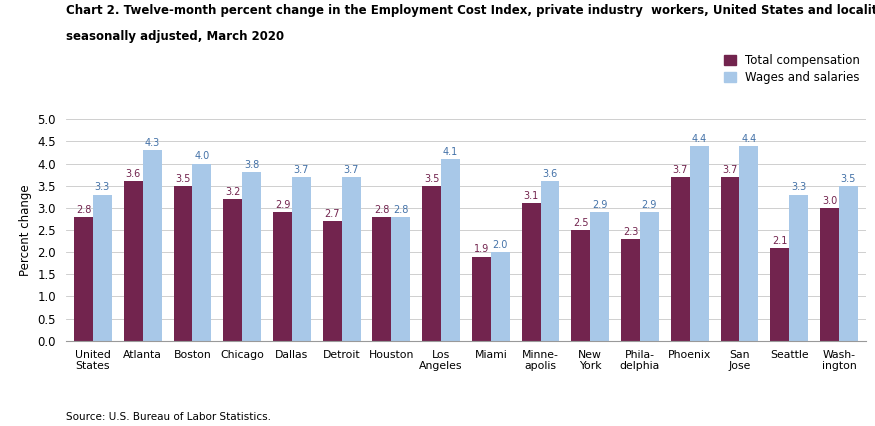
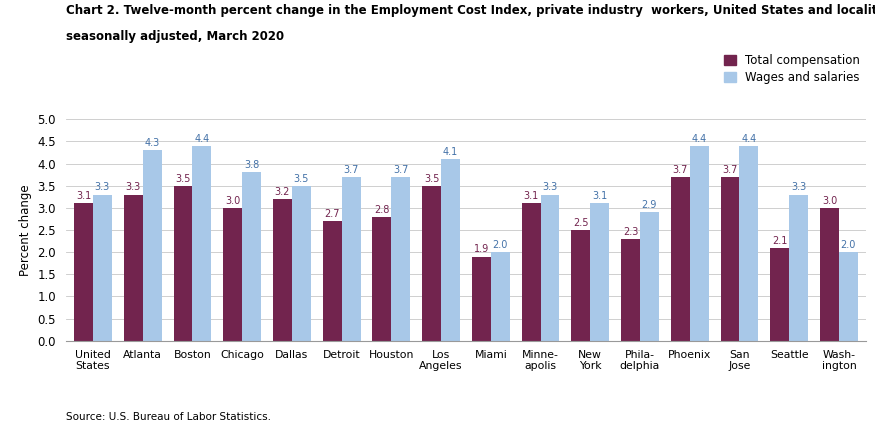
Total compensation/United States: 2.8 -> 3.1
Total compensation/Atlanta: 3.6 -> 3.3
Wages and salaries/Boston: 4.0 -> 4.4
Total compensation/Chicago: 3.2 -> 3.0
Total compensation/Dallas: 2.9 -> 3.2
Wages and salaries/Dallas: 3.7 -> 3.5
Wages and salaries/Houston: 2.8 -> 3.7
Wages and salaries/Minne- apolis: 3.6 -> 3.3
Wages and salaries/New York: 2.9 -> 3.1
Wages and salaries/Wash- ington: 3.5 -> 2.0
